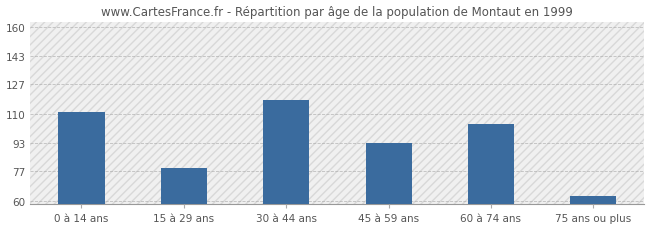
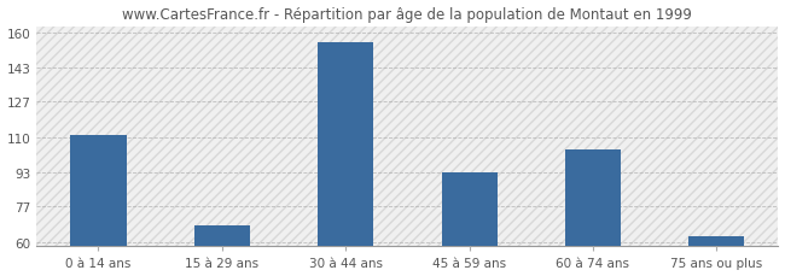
15 à 29 ans: 79 -> 68
30 à 44 ans: 118 -> 155
